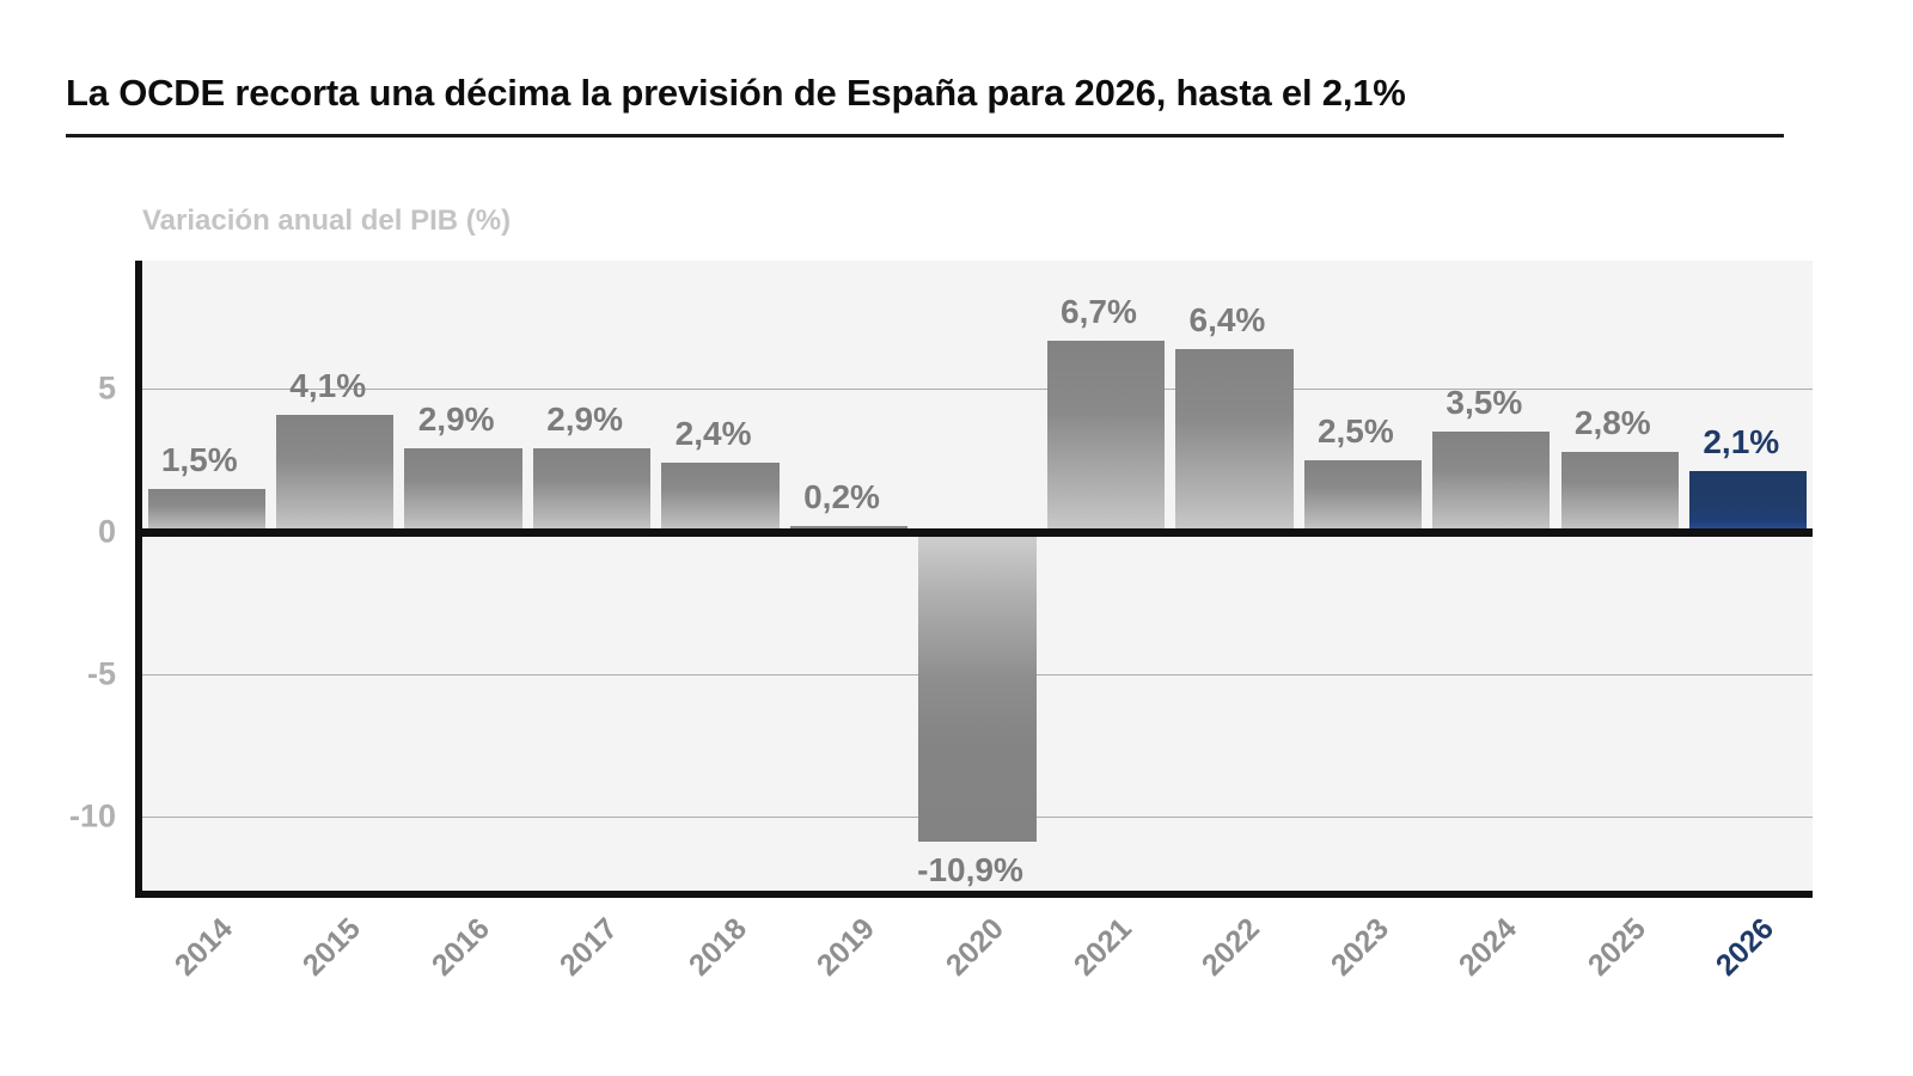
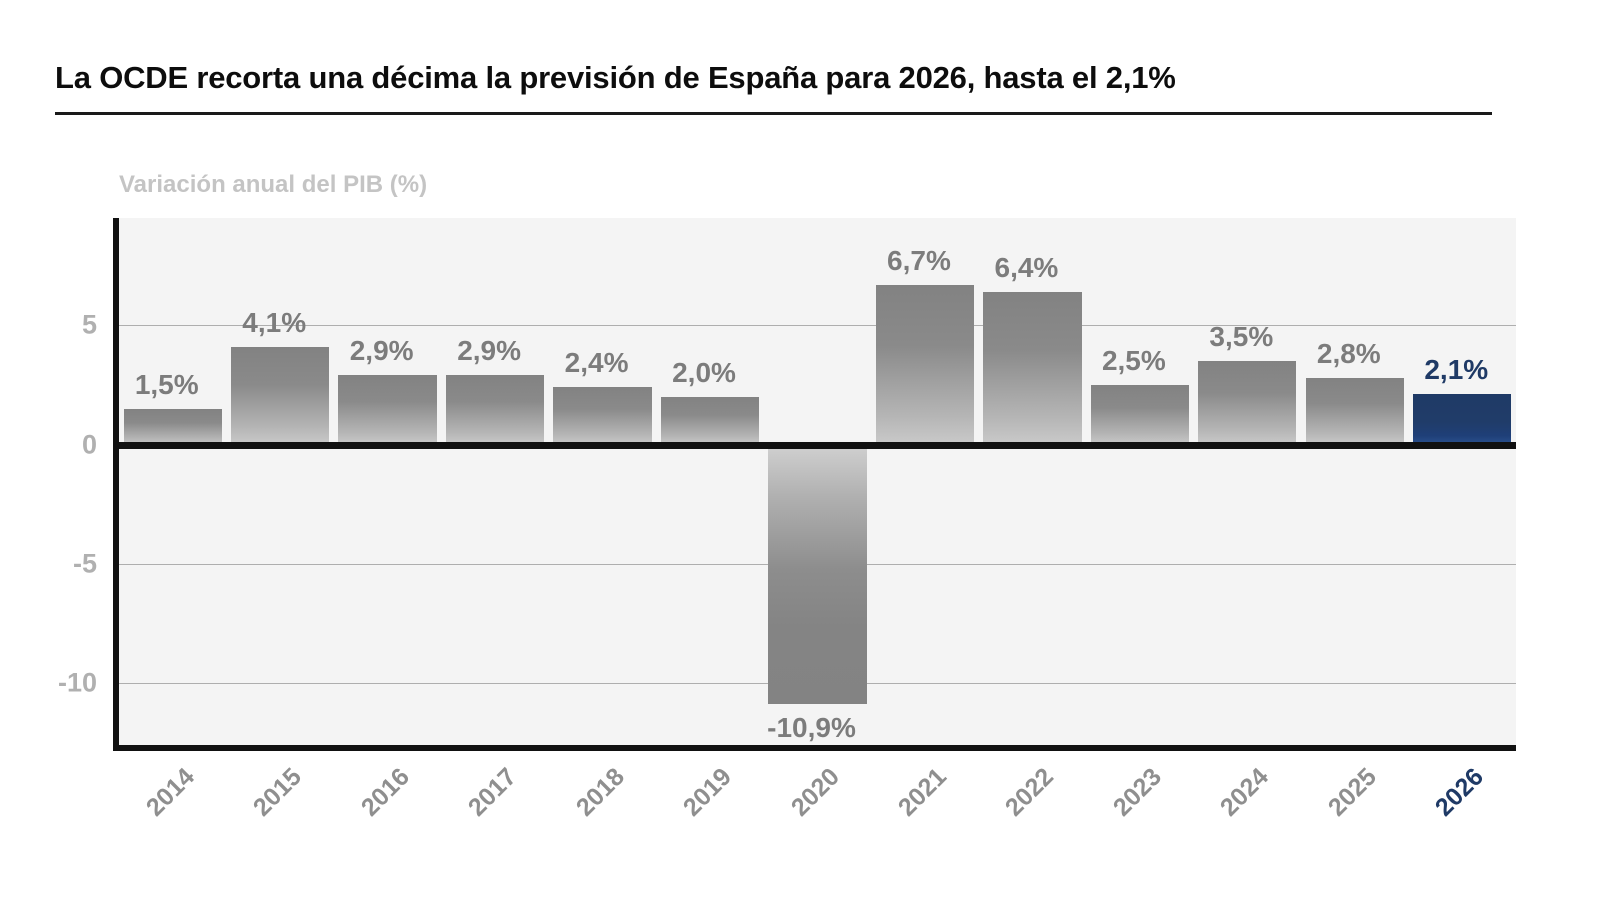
2019: 0,2% -> 2,0%
